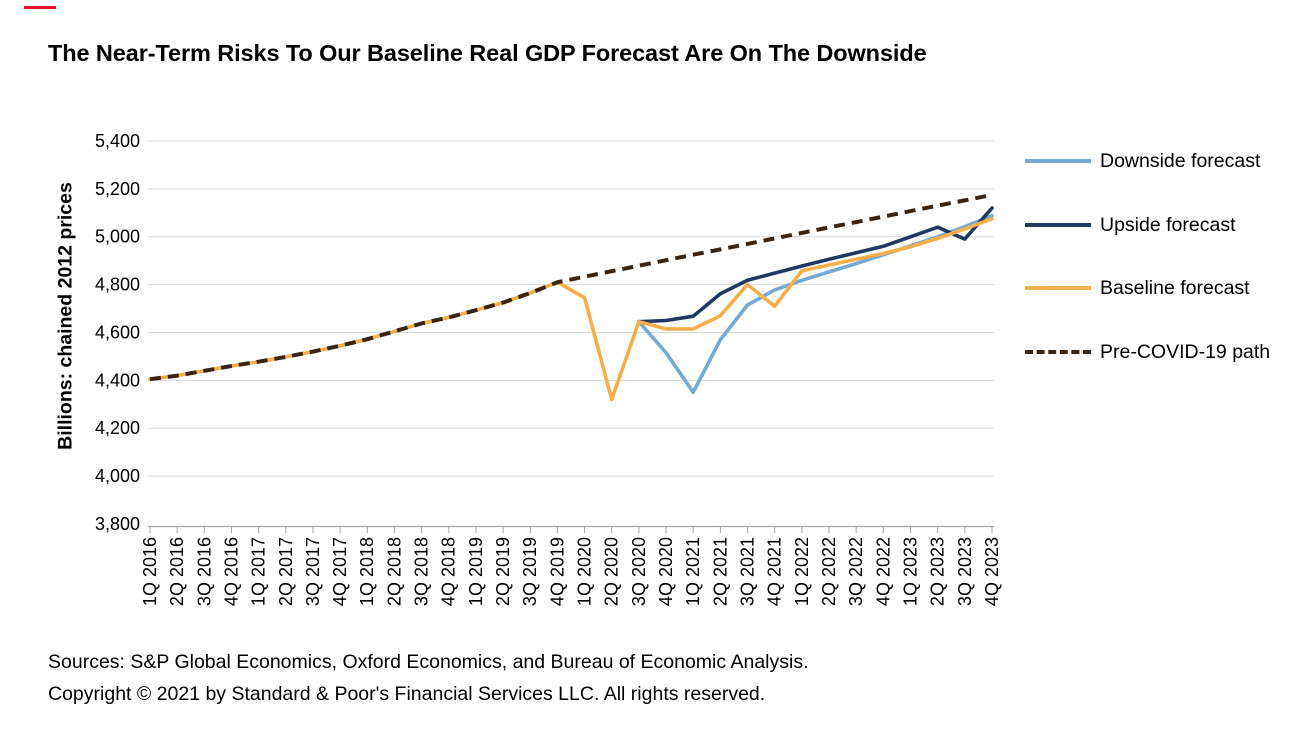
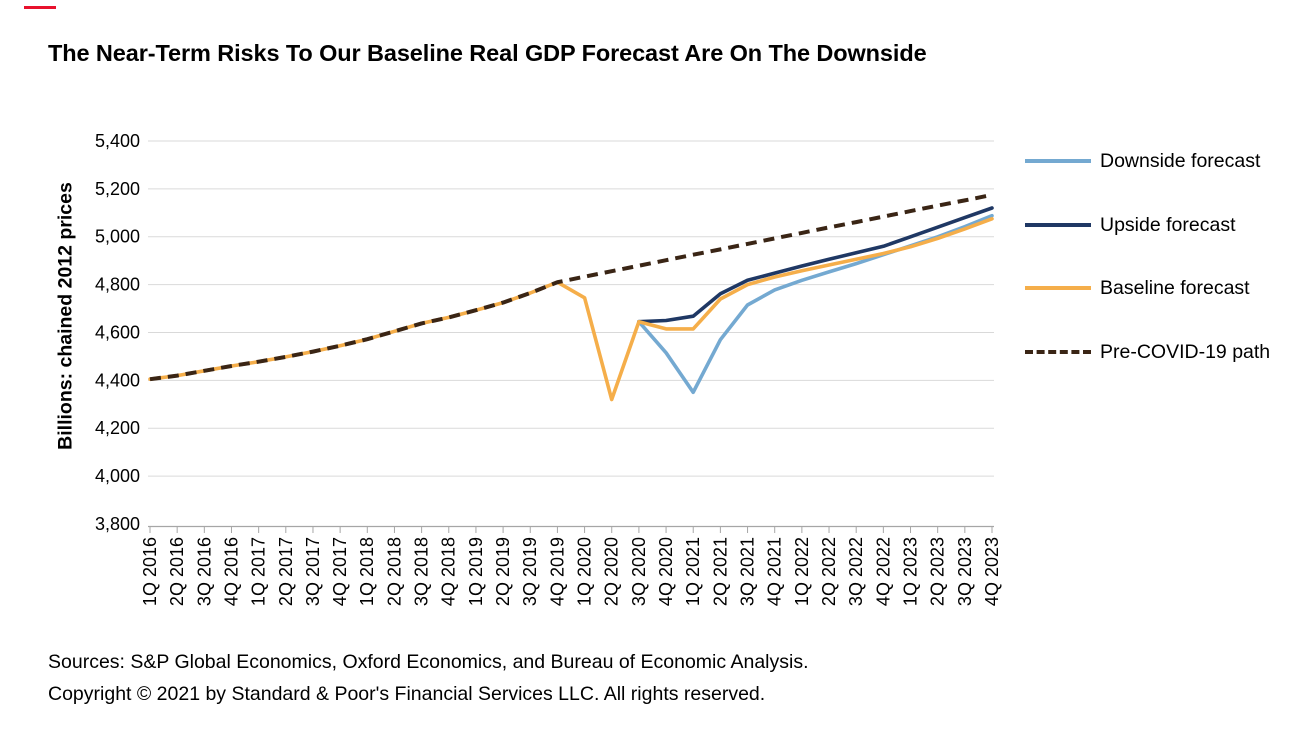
Baseline forecast/2Q 2021: 4670 -> 4740
Baseline forecast/4Q 2021: 4710 -> 4830
Upside forecast/3Q 2023: 4990 -> 5080
